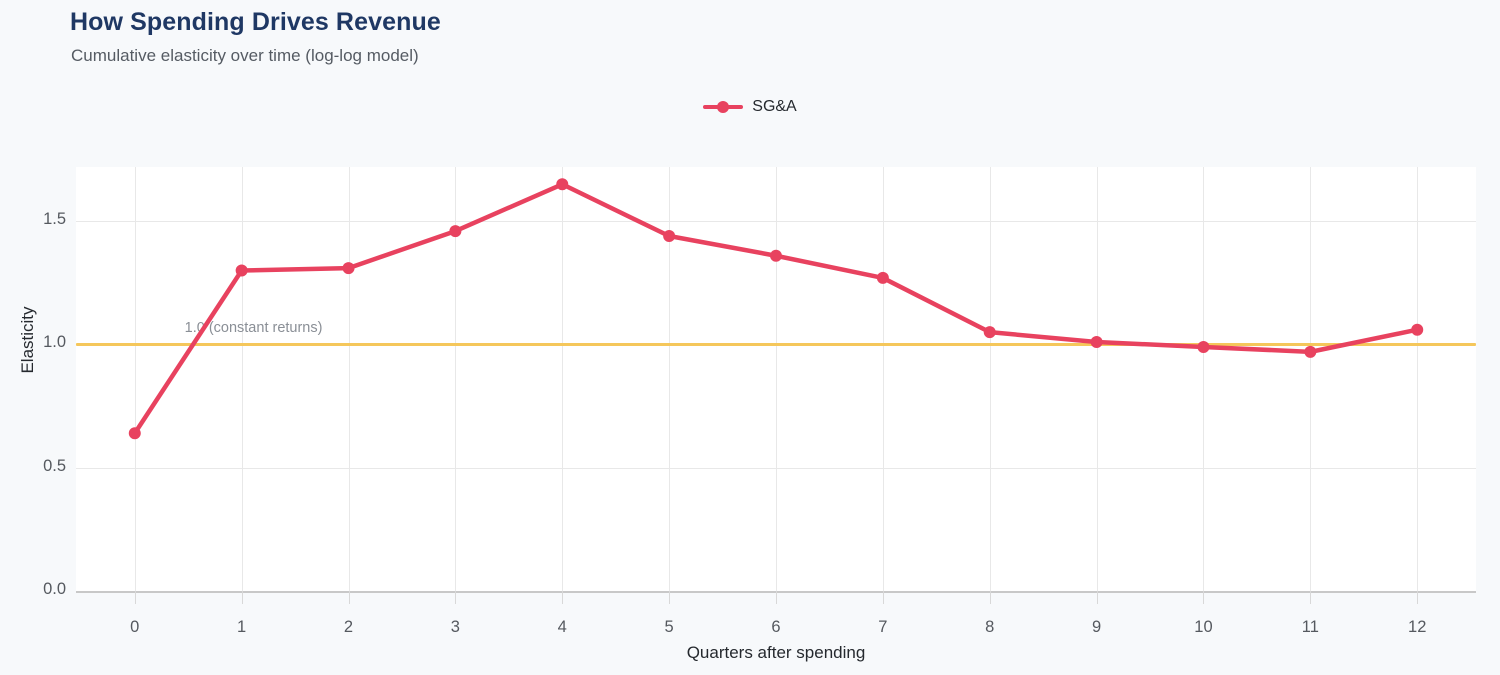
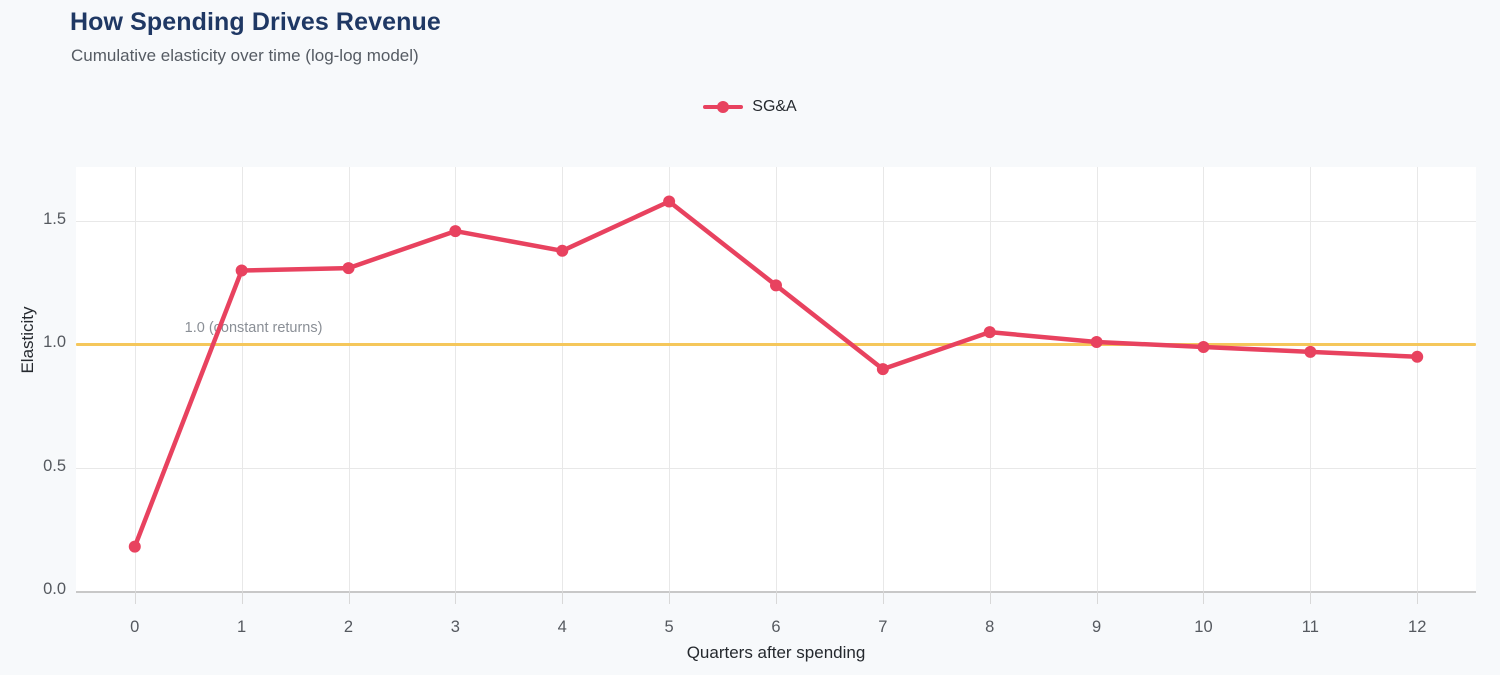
0: 0.64 -> 0.18
4: 1.65 -> 1.38
5: 1.44 -> 1.58
6: 1.36 -> 1.24
7: 1.27 -> 0.90
12: 1.06 -> 0.95
